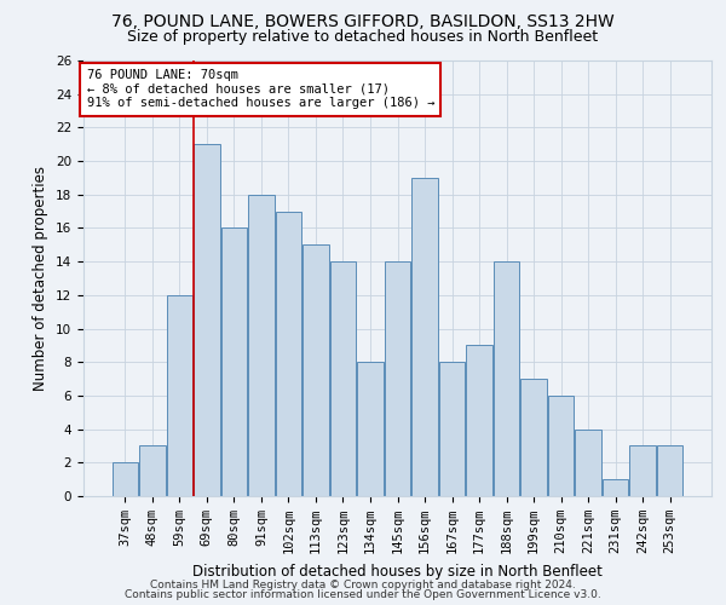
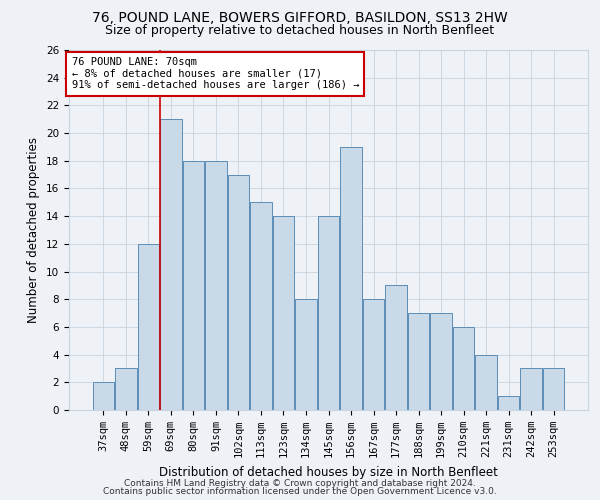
80sqm: 16 -> 18
188sqm: 14 -> 7
